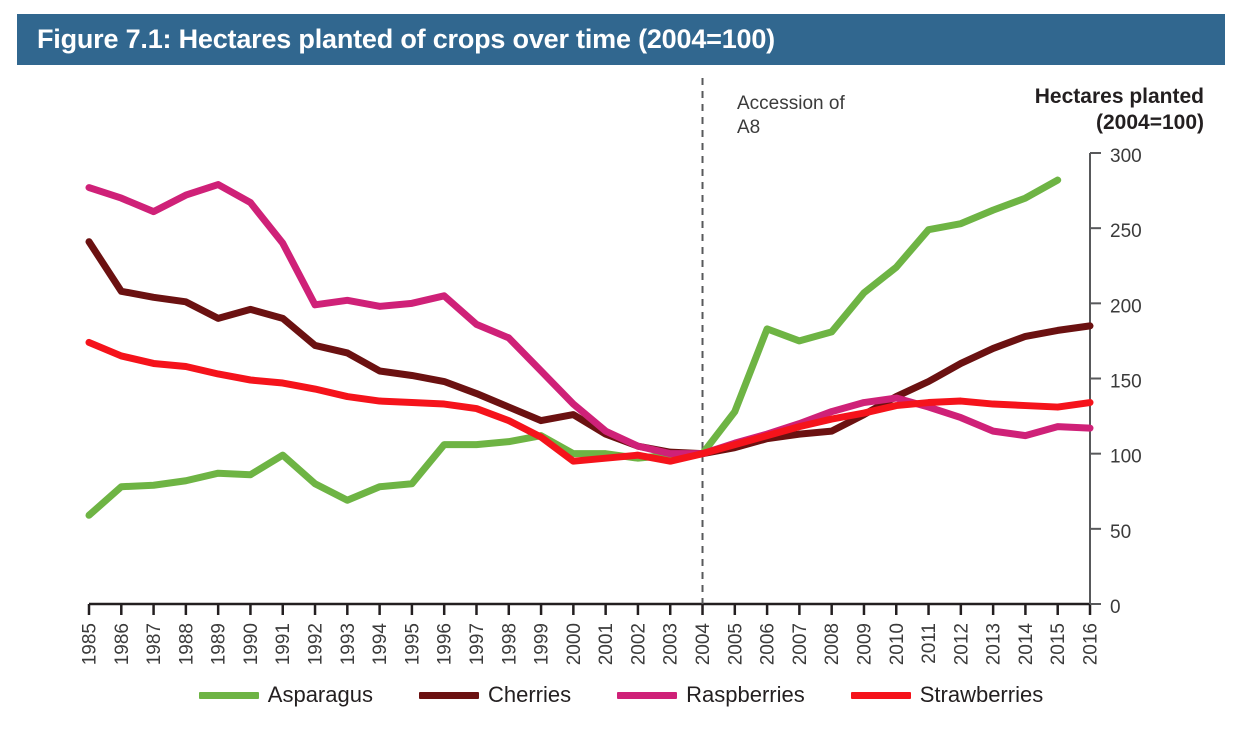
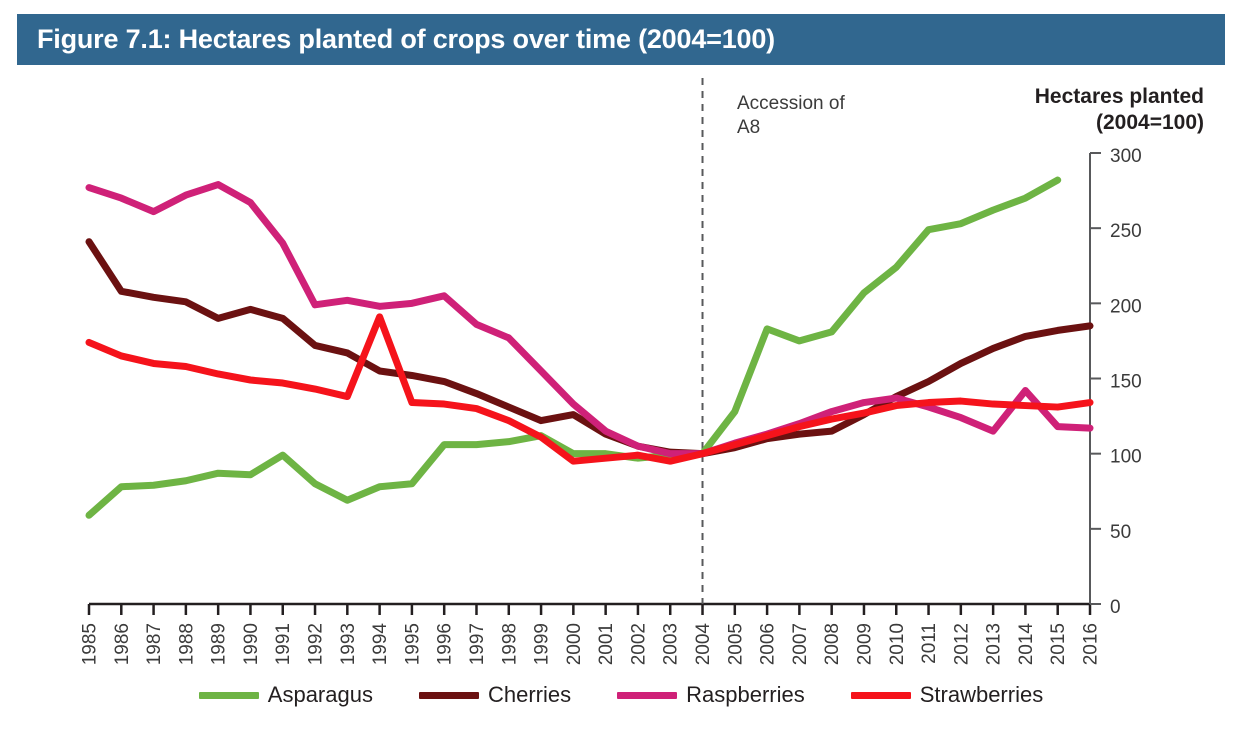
Strawberries/1994: 135 -> 191
Raspberries/2014: 112 -> 142
